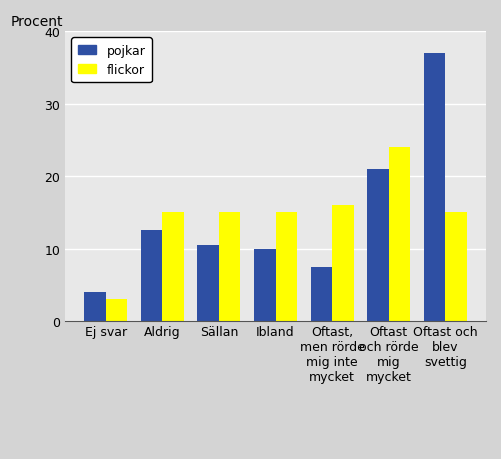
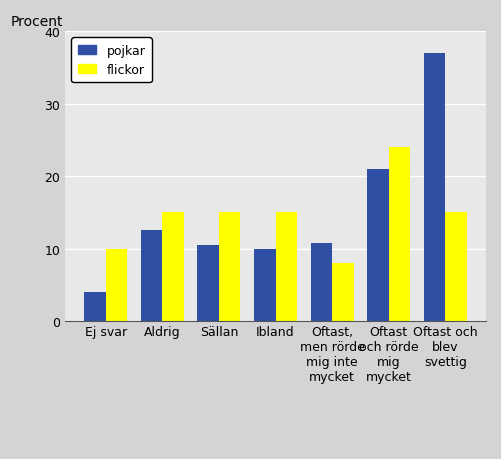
flickor/Ej svar: 3 -> 10
pojkar/Oftast, men rörde mig inte mycket: 7.5 -> 10.8
flickor/Oftast, men rörde mig inte mycket: 16 -> 8
